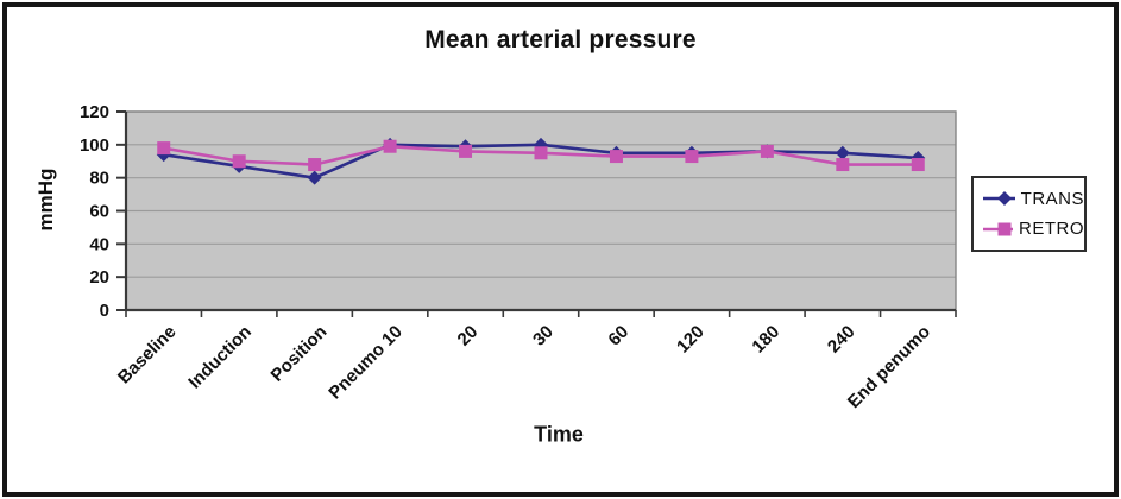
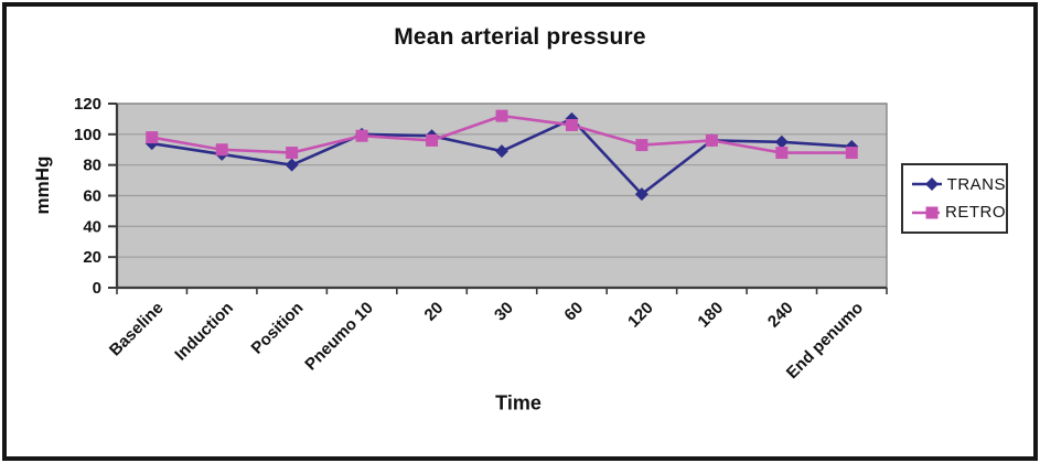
TRANS/30: 100 -> 89
RETRO/30: 95 -> 112
TRANS/60: 95 -> 110
RETRO/60: 93 -> 106
TRANS/120: 95 -> 61
